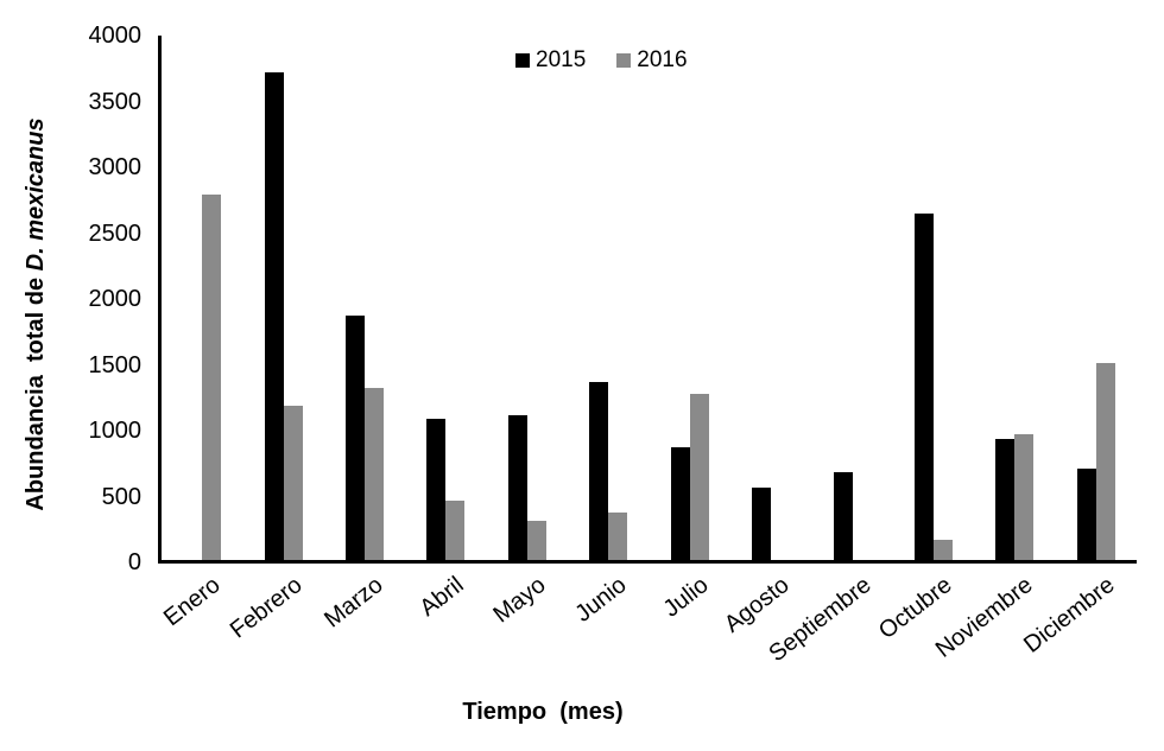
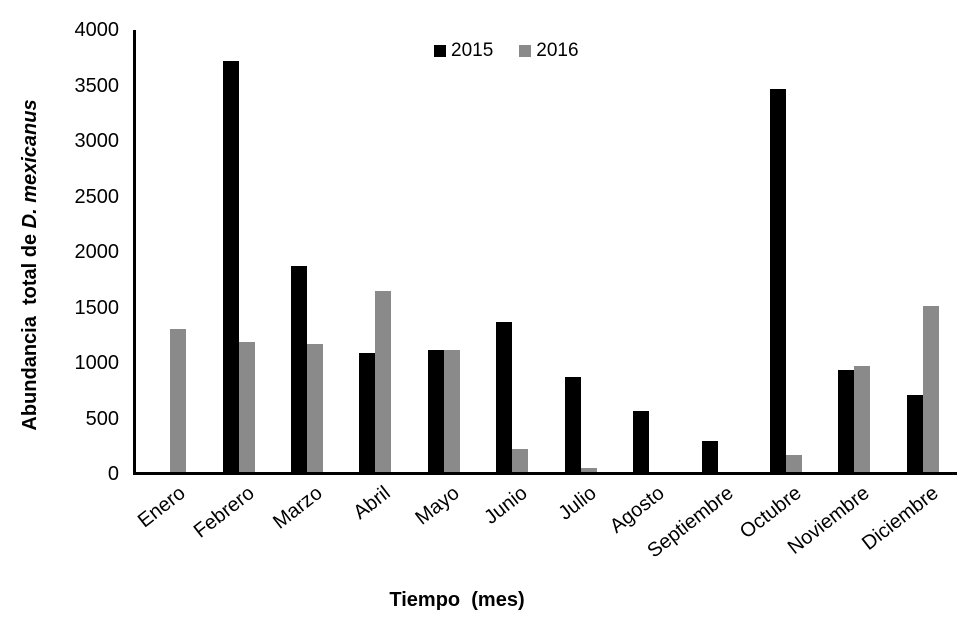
2016/Enero: 2790 -> 1300
2016/Marzo: 1310 -> 1160
2016/Abril: 450 -> 1640
2016/Mayo: 300 -> 1100
2016/Junio: 360 -> 210
2016/Julio: 1270 -> 40
2015/Septiembre: 670 -> 280
2015/Octubre: 2640 -> 3460
